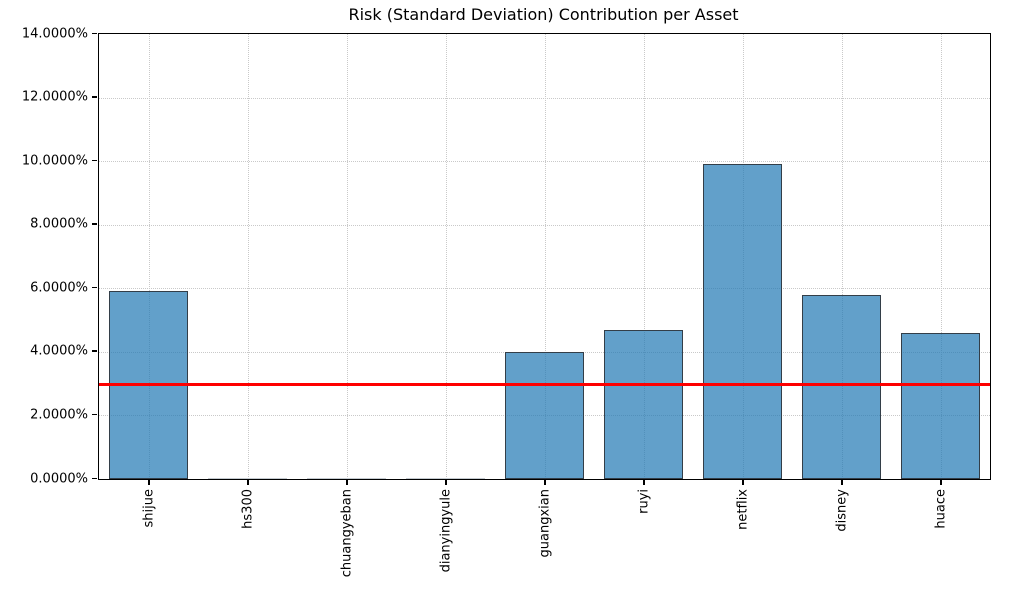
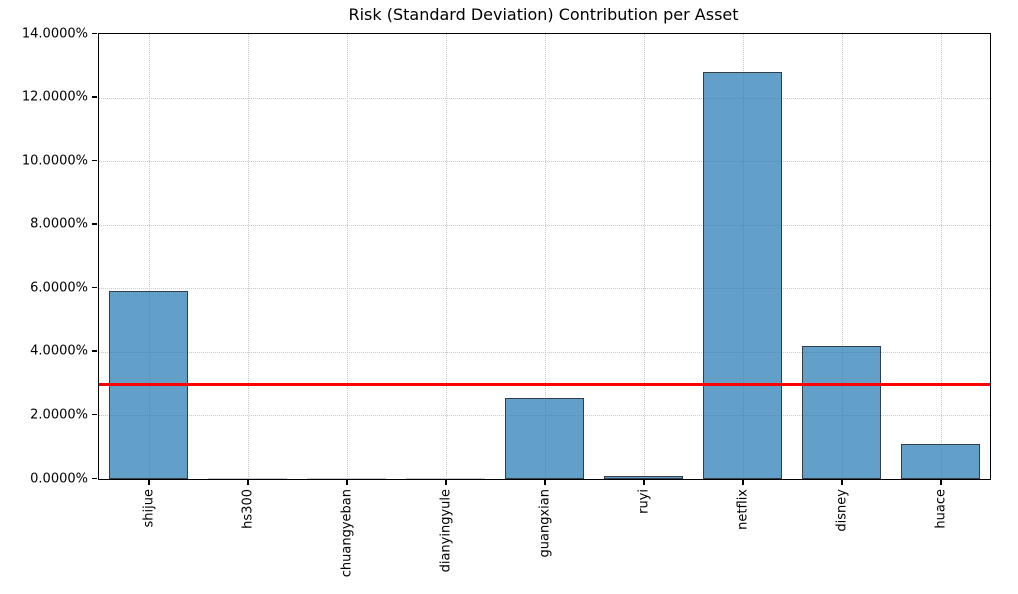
guangxian: 4.0% -> 2.6%
ruyi: 4.7% -> 0.1%
netflix: 9.9% -> 12.8%
disney: 5.8% -> 4.2%
huace: 4.6% -> 1.1%
